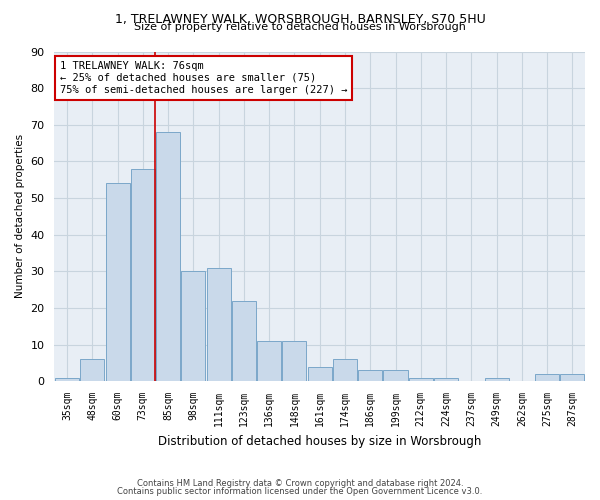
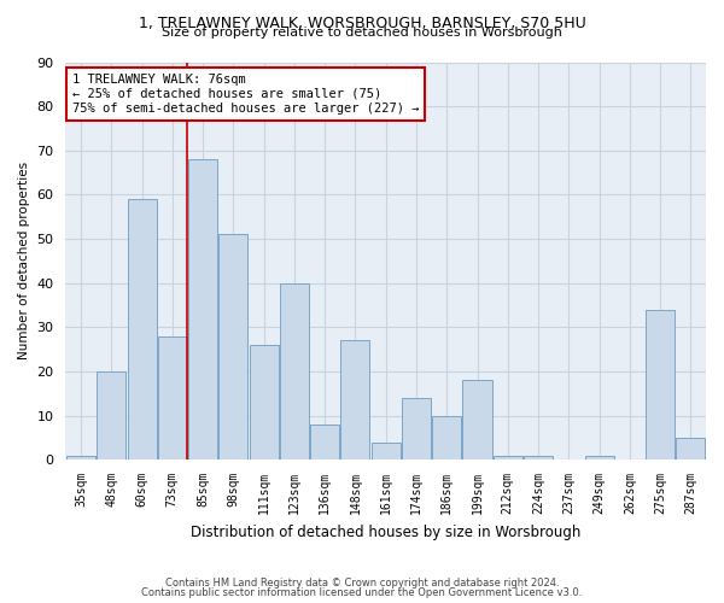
48sqm: 6 -> 20
60sqm: 54 -> 59
73sqm: 58 -> 28
98sqm: 30 -> 51
111sqm: 31 -> 26
123sqm: 22 -> 40
136sqm: 11 -> 8
148sqm: 11 -> 27
174sqm: 6 -> 14
186sqm: 3 -> 10
199sqm: 3 -> 18
275sqm: 2 -> 34
287sqm: 2 -> 5
